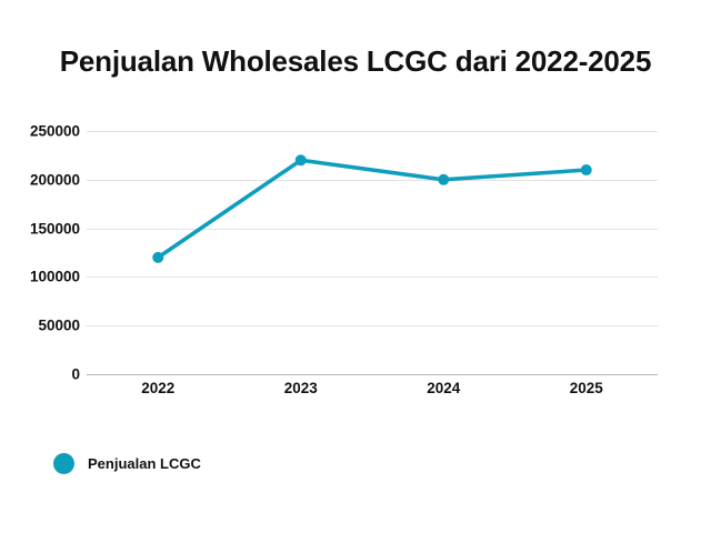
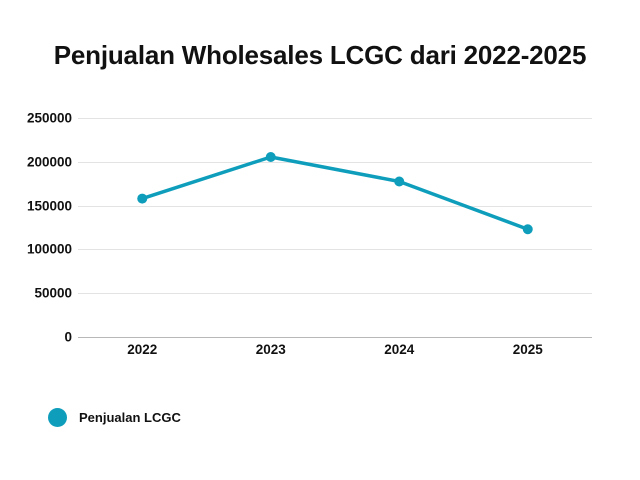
2022: 120000 -> 160000
2023: 220000 -> 210000
2024: 200000 -> 180000
2025: 210000 -> 120000
